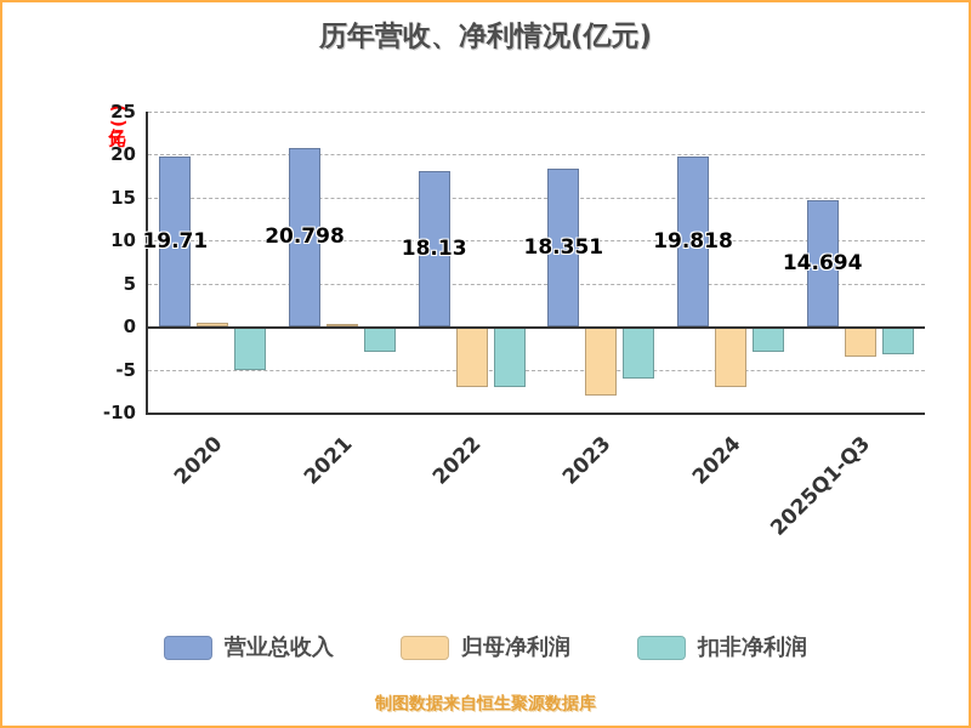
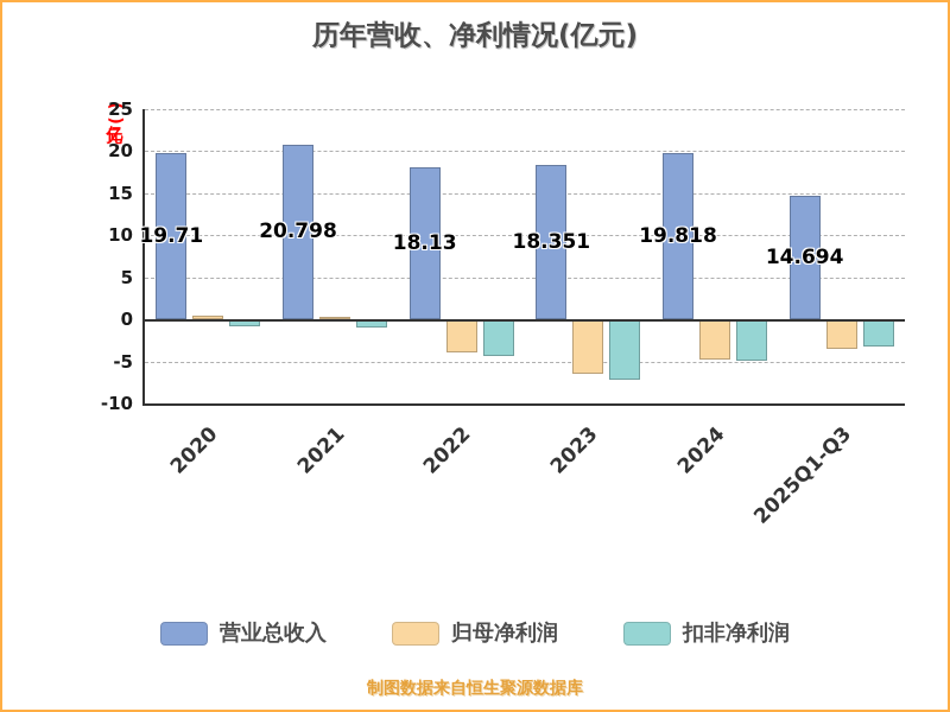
扣非净利润/2020: -5 -> -1
扣非净利润/2021: -3 -> -1
归母净利润/2022: -7 -> -4
扣非净利润/2022: -7 -> -4
归母净利润/2023: -8 -> -6
扣非净利润/2023: -6 -> -7
归母净利润/2024: -7 -> -5
扣非净利润/2024: -3 -> -5
